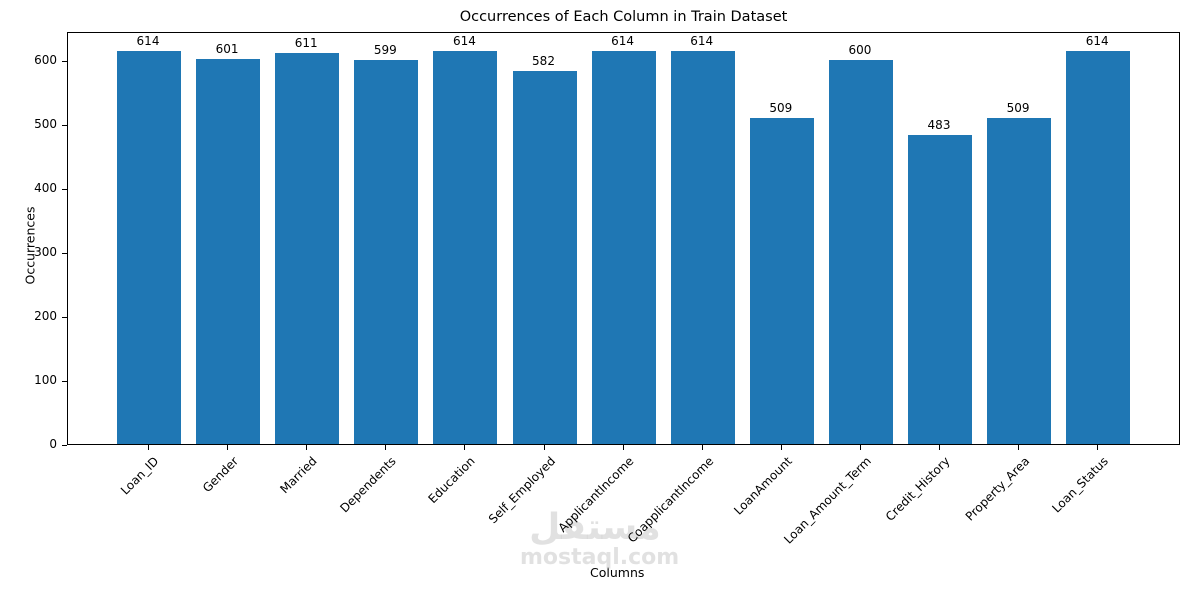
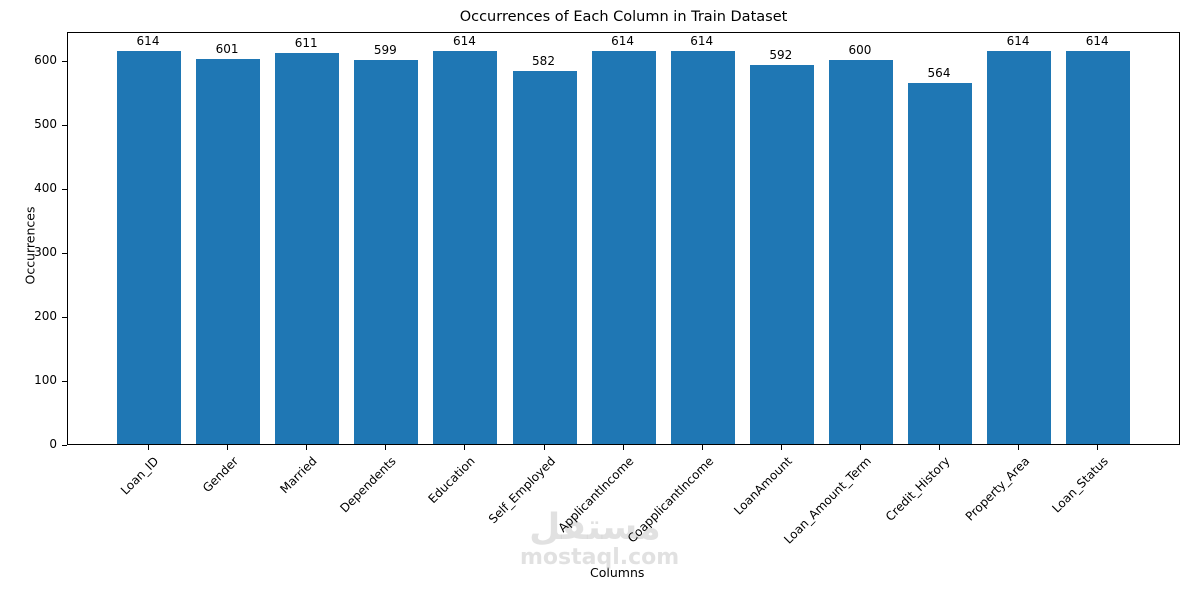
LoanAmount: 509 -> 592
Credit_History: 483 -> 564
Property_Area: 509 -> 614
